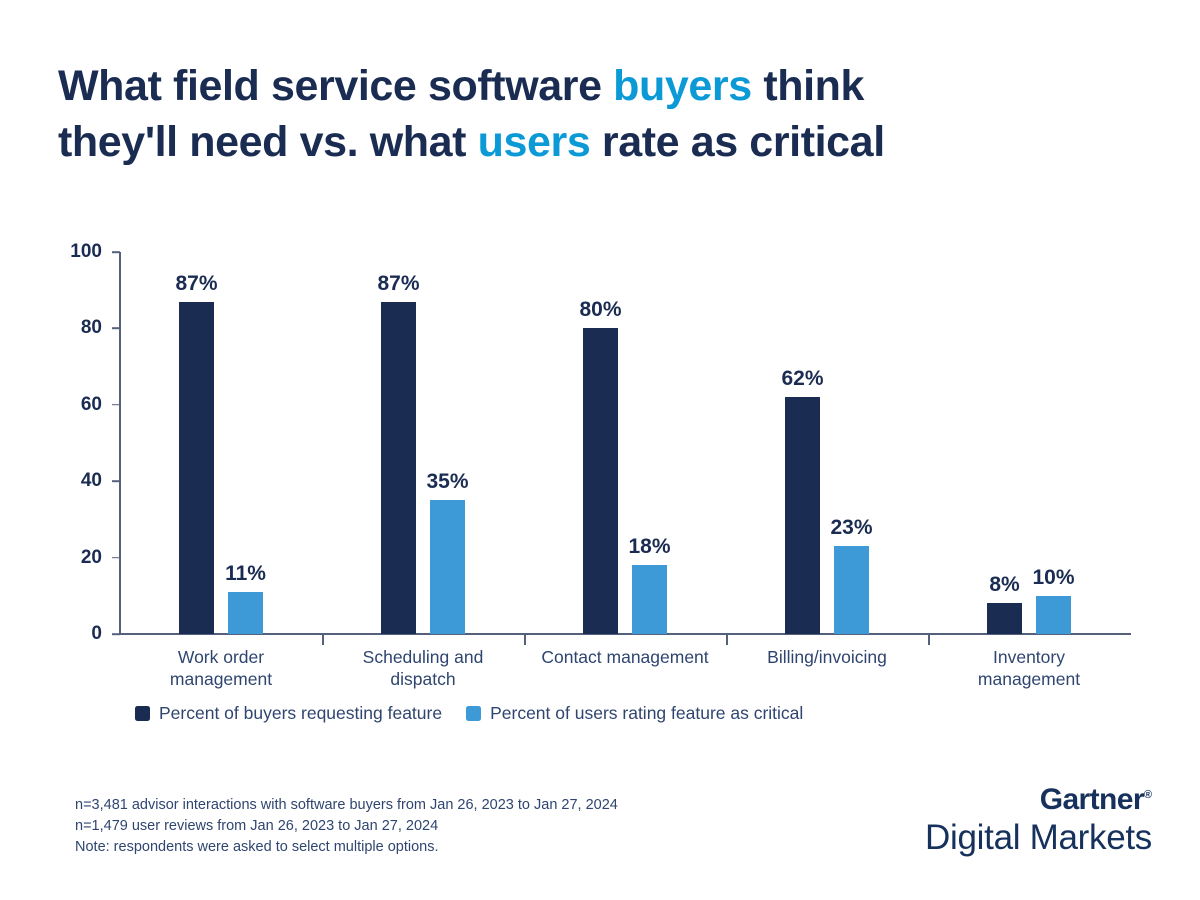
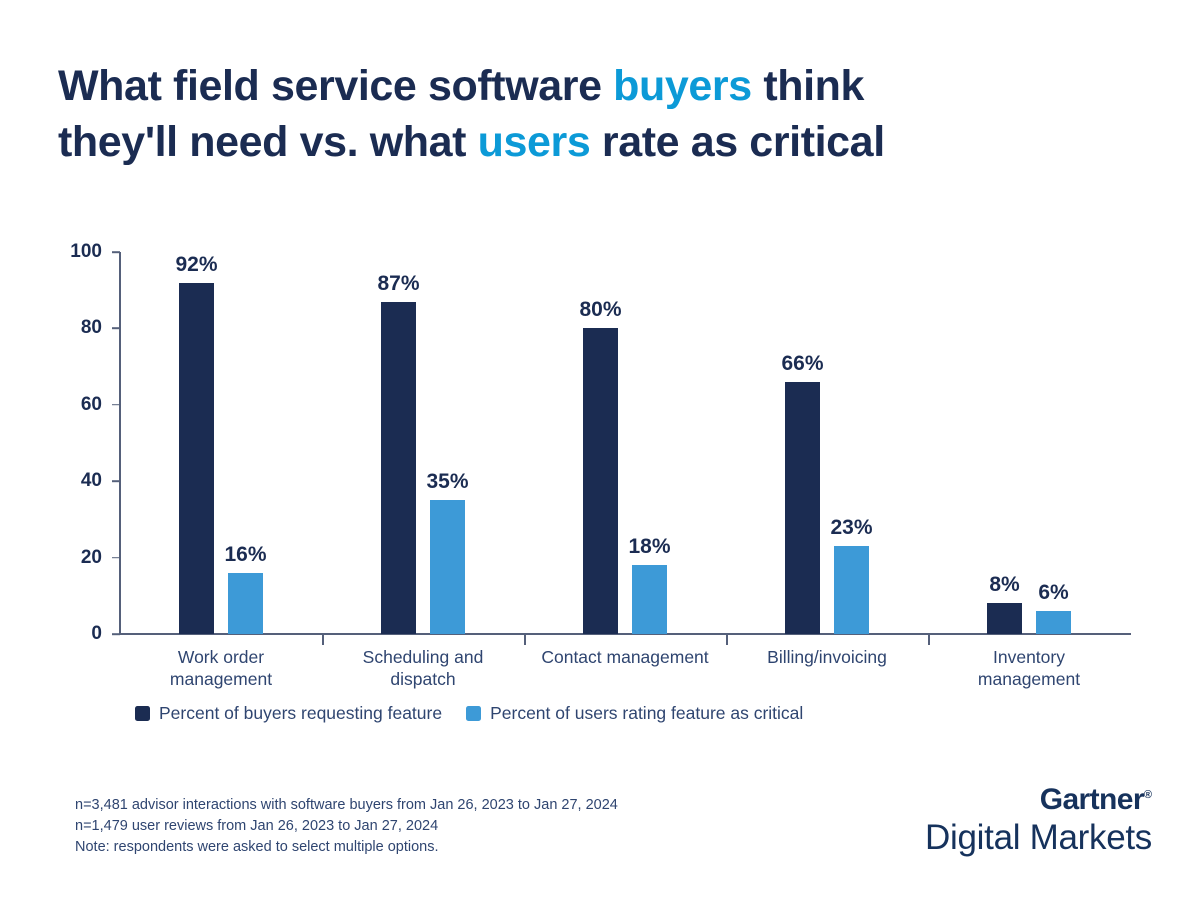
Percent of buyers requesting feature/Work order management: 87% -> 92%
Percent of users rating feature as critical/Work order management: 11% -> 16%
Percent of buyers requesting feature/Billing/invoicing: 62% -> 66%
Percent of users rating feature as critical/Inventory management: 10% -> 6%
